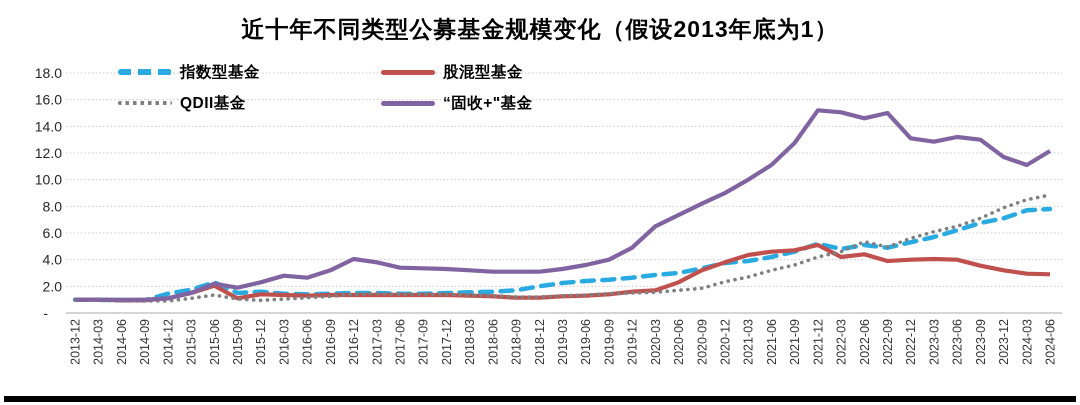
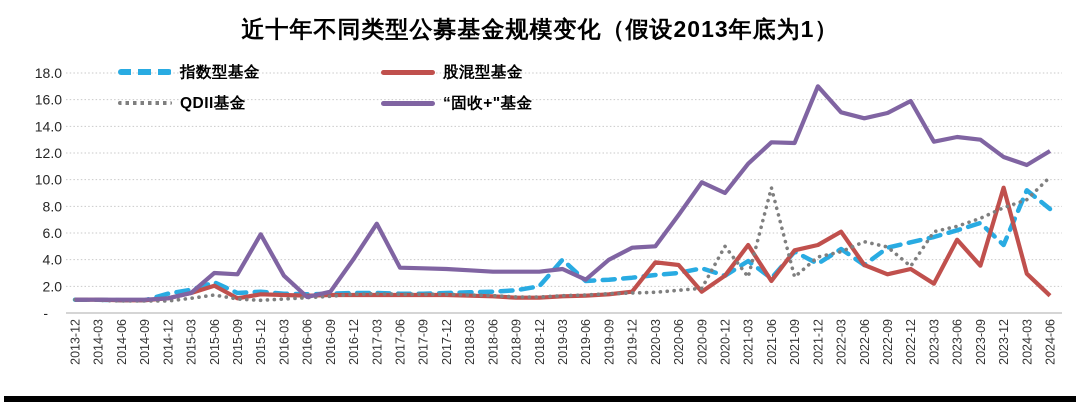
“固收+"基金/2015-06: 2.2 -> 3.0
“固收+"基金/2015-09: 1.9 -> 2.9
“固收+"基金/2015-12: 2.3 -> 5.9
“固收+"基金/2016-06: 2.6 -> 1.2
“固收+"基金/2016-09: 3.2 -> 1.6
“固收+"基金/2017-03: 3.8 -> 6.7
指数型基金/2019-03: 2.2 -> 4.0
“固收+"基金/2019-06: 3.6 -> 2.5
股混型基金/2020-03: 1.7 -> 3.8
“固收+"基金/2020-03: 6.5 -> 5.0
股混型基金/2020-06: 2.3 -> 3.6
股混型基金/2020-09: 3.2 -> 1.6
“固收+"基金/2020-09: 8.2 -> 9.8
指数型基金/2020-12: 3.8 -> 2.8
股混型基金/2020-12: 3.8 -> 2.8
QDII基金/2020-12: 2.4 -> 5.0
股混型基金/2021-03: 4.3 -> 5.1
“固收+"基金/2021-03: 10.0 -> 11.2
指数型基金/2021-06: 4.2 -> 2.6
股混型基金/2021-06: 4.6 -> 2.4
QDII基金/2021-06: 3.2 -> 9.4
“固收+"基金/2021-06: 11.1 -> 12.8
QDII基金/2021-09: 3.6 -> 2.7
指数型基金/2021-12: 5.2 -> 3.7
“固收+"基金/2021-12: 15.2 -> 17.0
股混型基金/2022-03: 4.2 -> 6.1
指数型基金/2022-06: 5.1 -> 3.6
股混型基金/2022-06: 4.4 -> 3.6
股混型基金/2022-09: 3.9 -> 2.9
股混型基金/2022-12: 4.0 -> 3.3
QDII基金/2022-12: 5.6 -> 3.5
“固收+"基金/2022-12: 13.1 -> 15.9
股混型基金/2023-03: 4.0 -> 2.2
股混型基金/2023-06: 4.0 -> 5.5
指数型基金/2023-12: 7.1 -> 5.1
股混型基金/2023-12: 3.2 -> 9.4
指数型基金/2024-03: 7.7 -> 9.2
股混型基金/2024-06: 2.9 -> 1.3
QDII基金/2024-06: 8.8 -> 10.2
